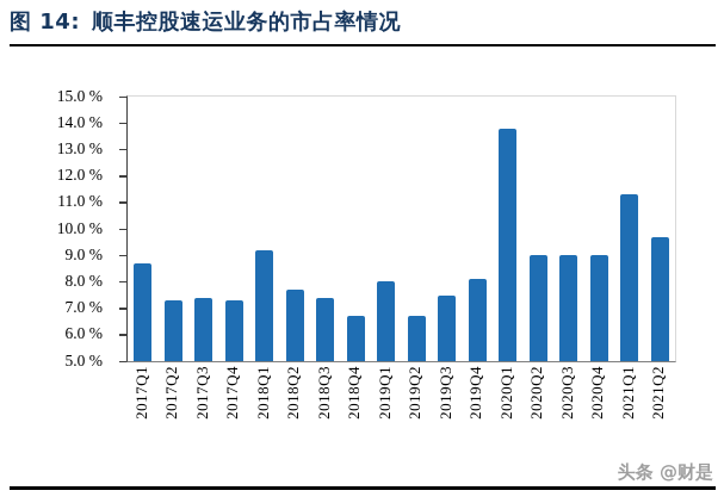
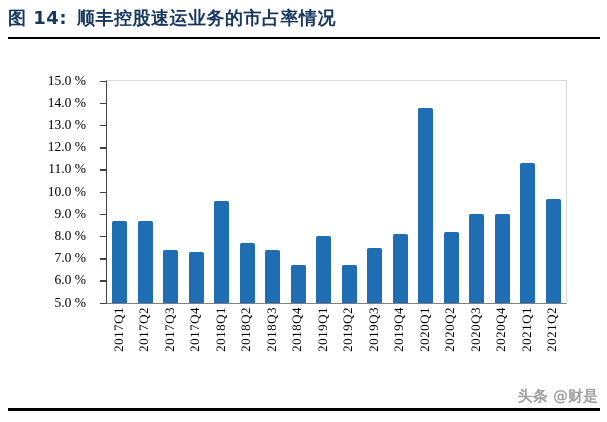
2017Q2: 7.3% -> 8.7%
2018Q1: 9.2% -> 9.6%
2020Q2: 9.0% -> 8.2%
